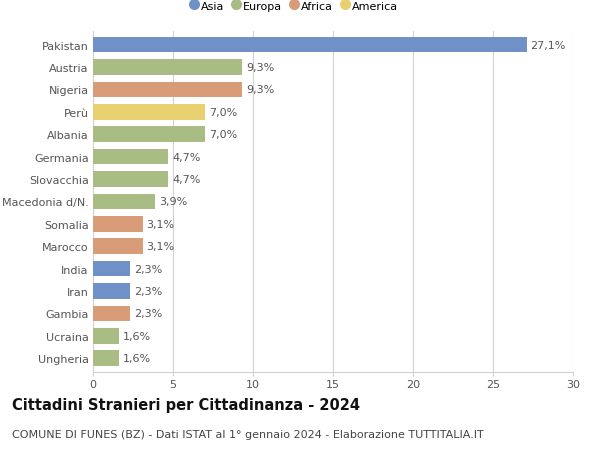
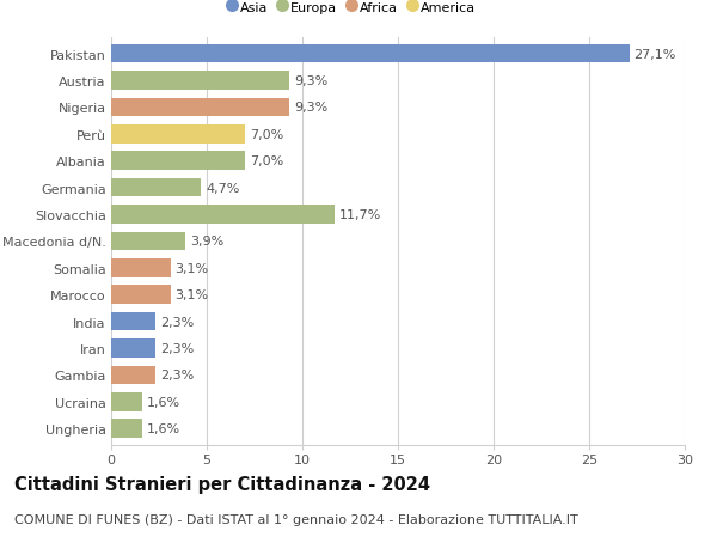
Slovacchia: 4,7% -> 11,7%
